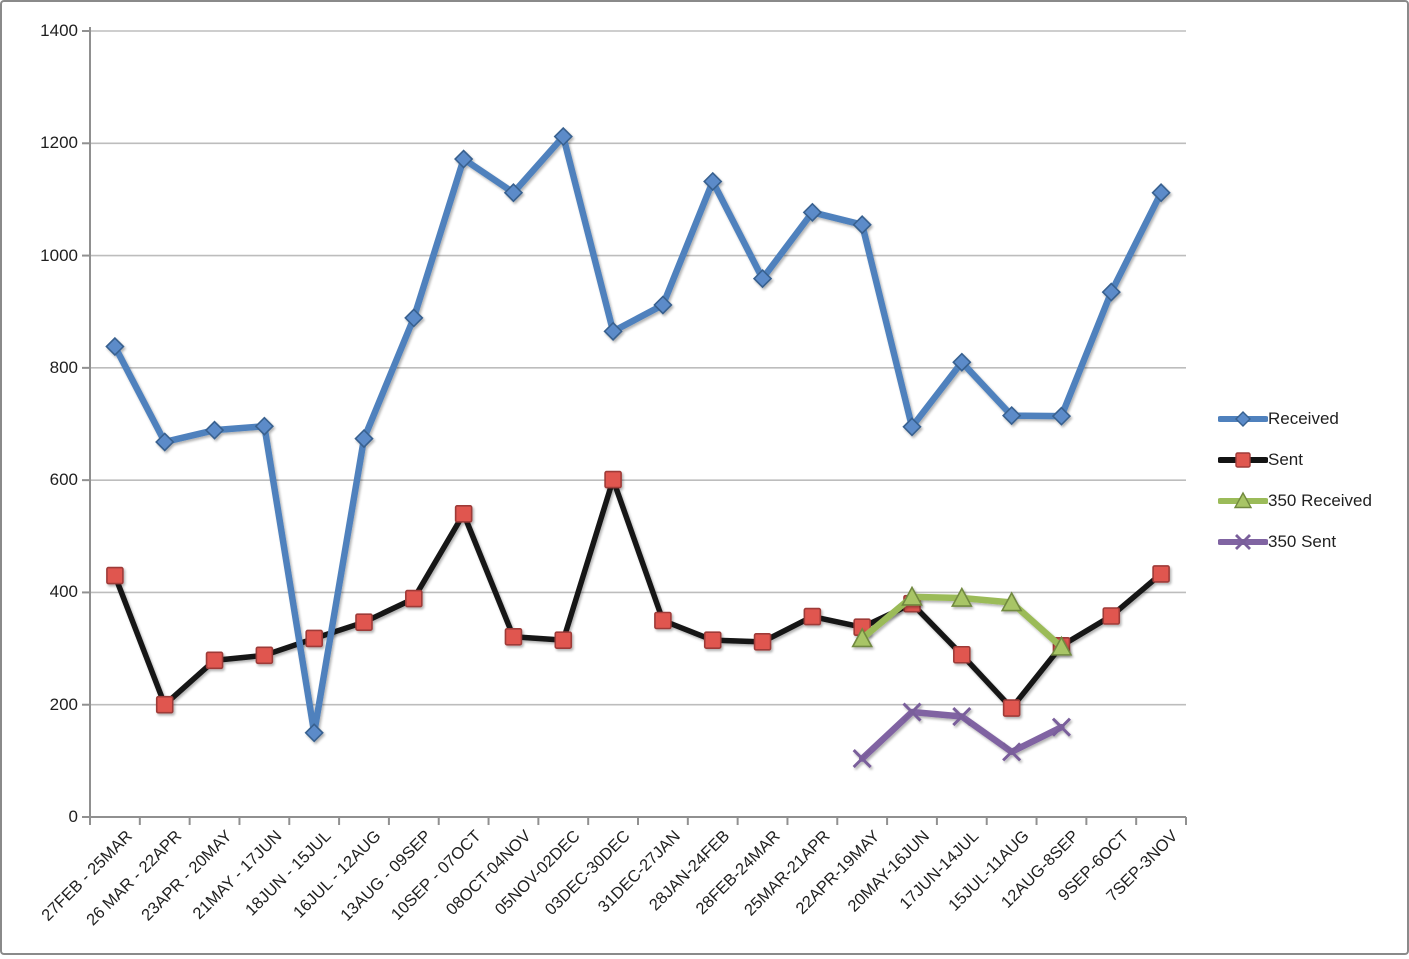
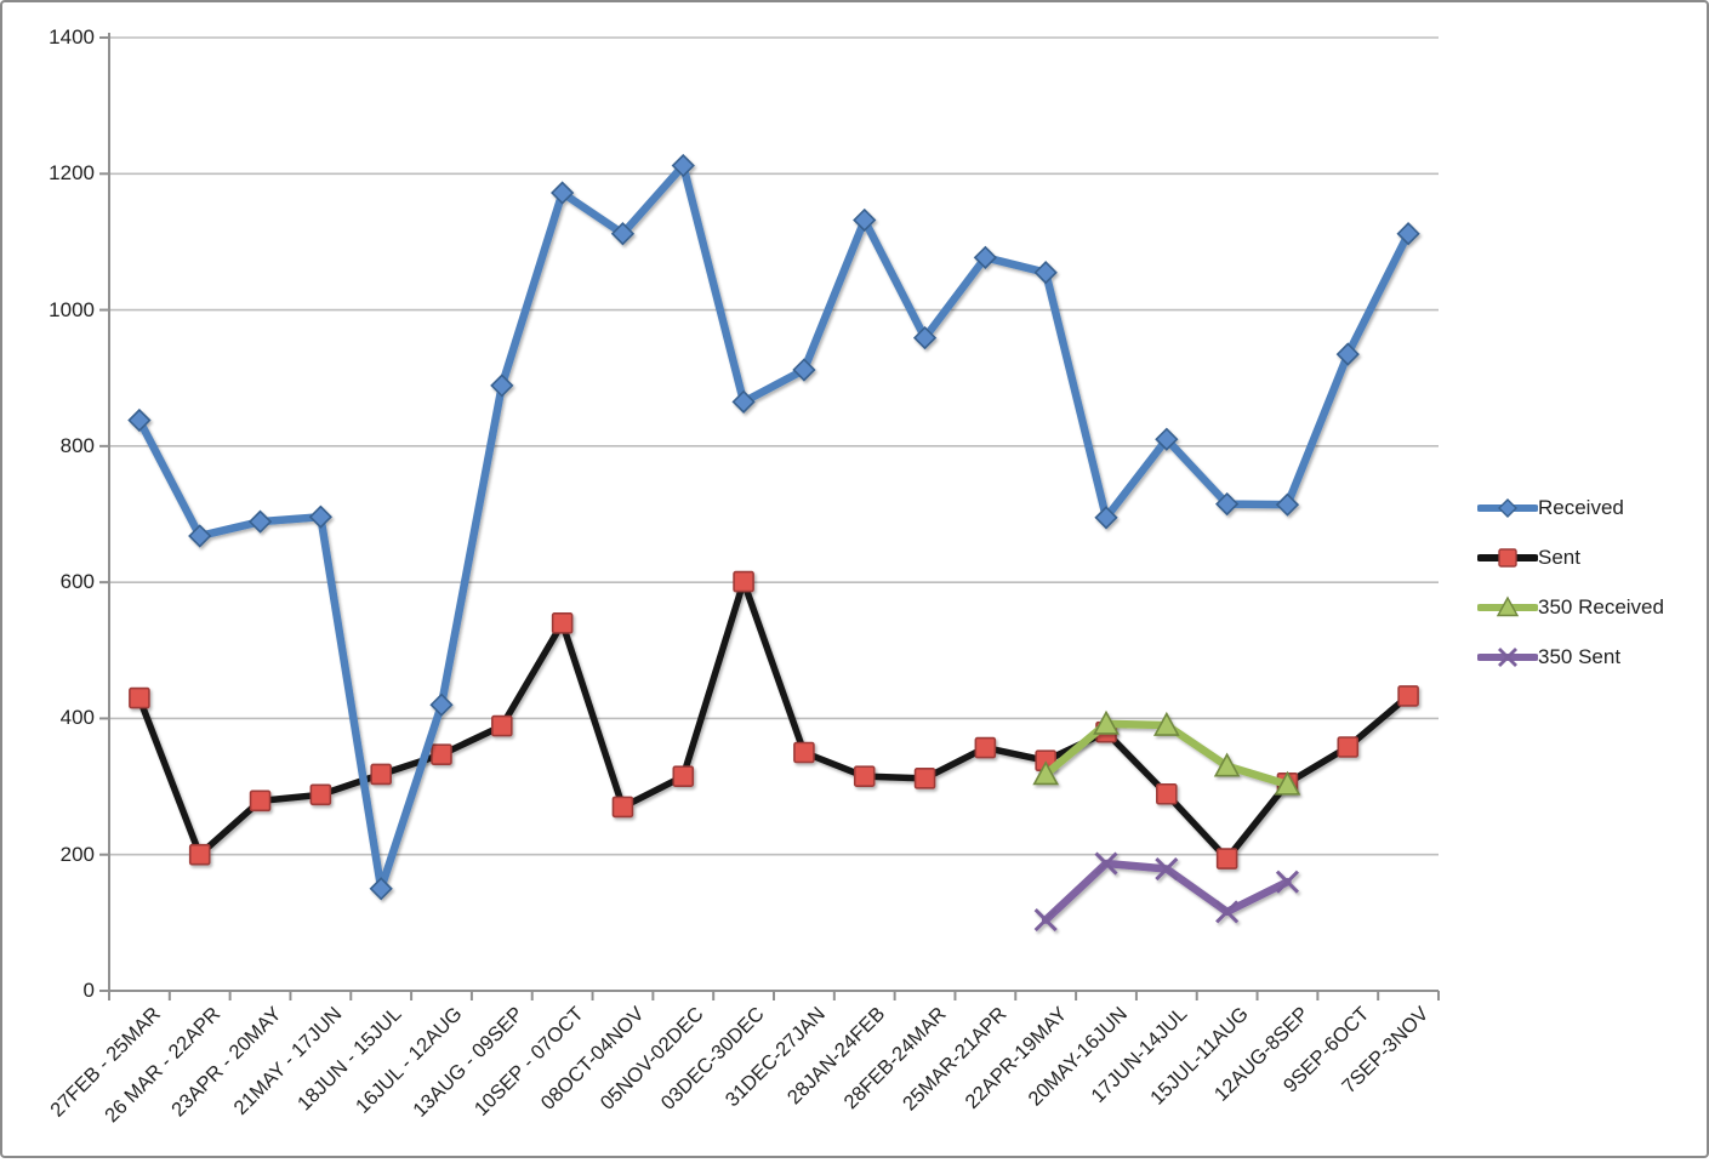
Received/16JUL - 12AUG: 670 -> 420
Sent/08OCT-04NOV: 320 -> 270
350 Received/15JUL-11AUG: 380 -> 330
